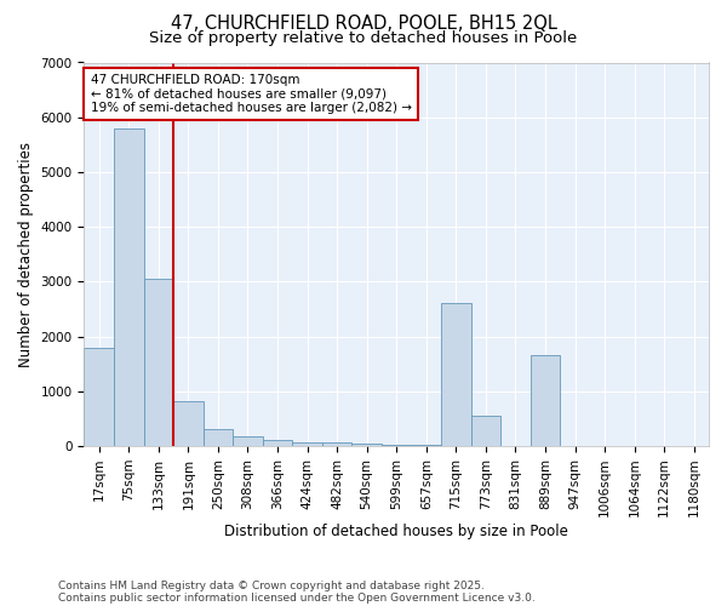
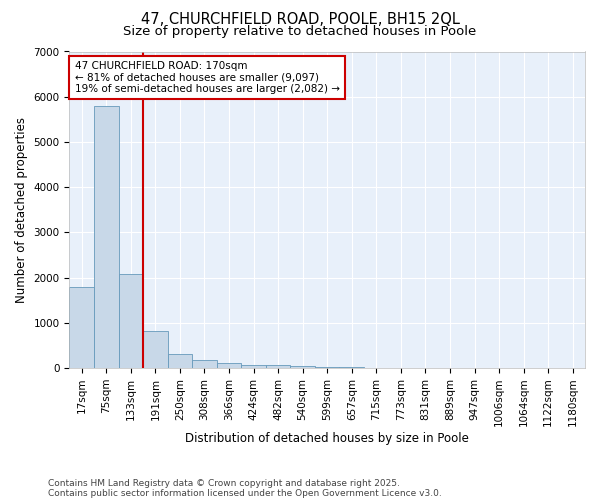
133sqm: 3050 -> 2080
715sqm: 2600 -> 10
773sqm: 550 -> 0
889sqm: 1650 -> 0
